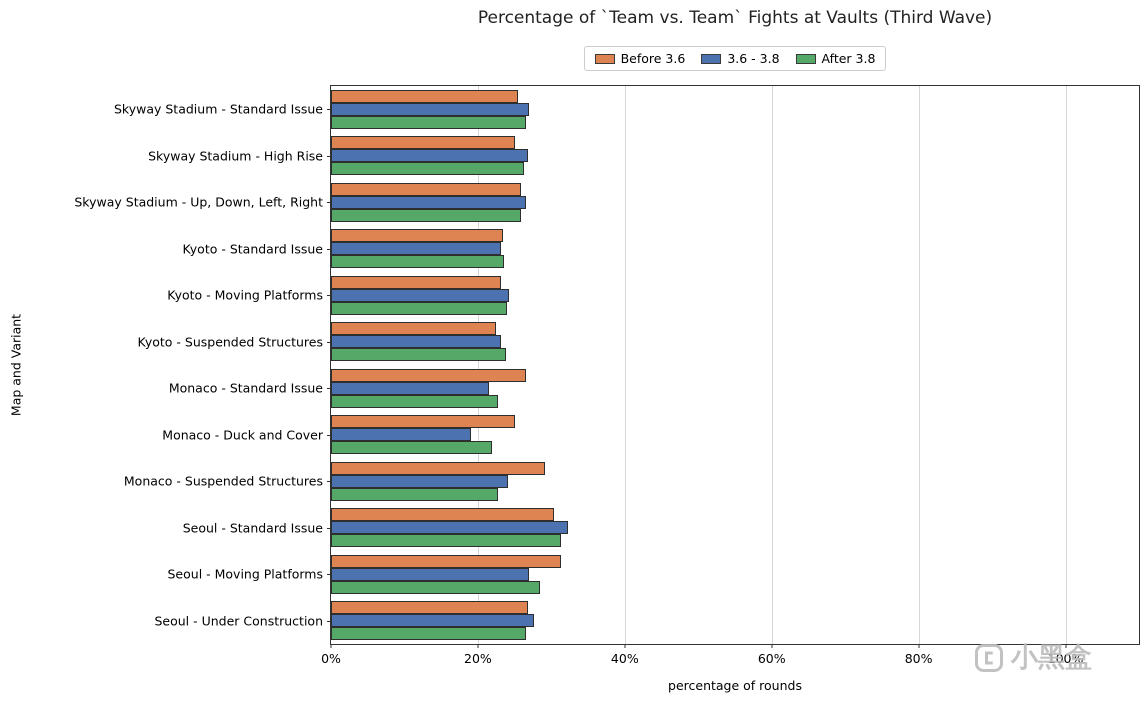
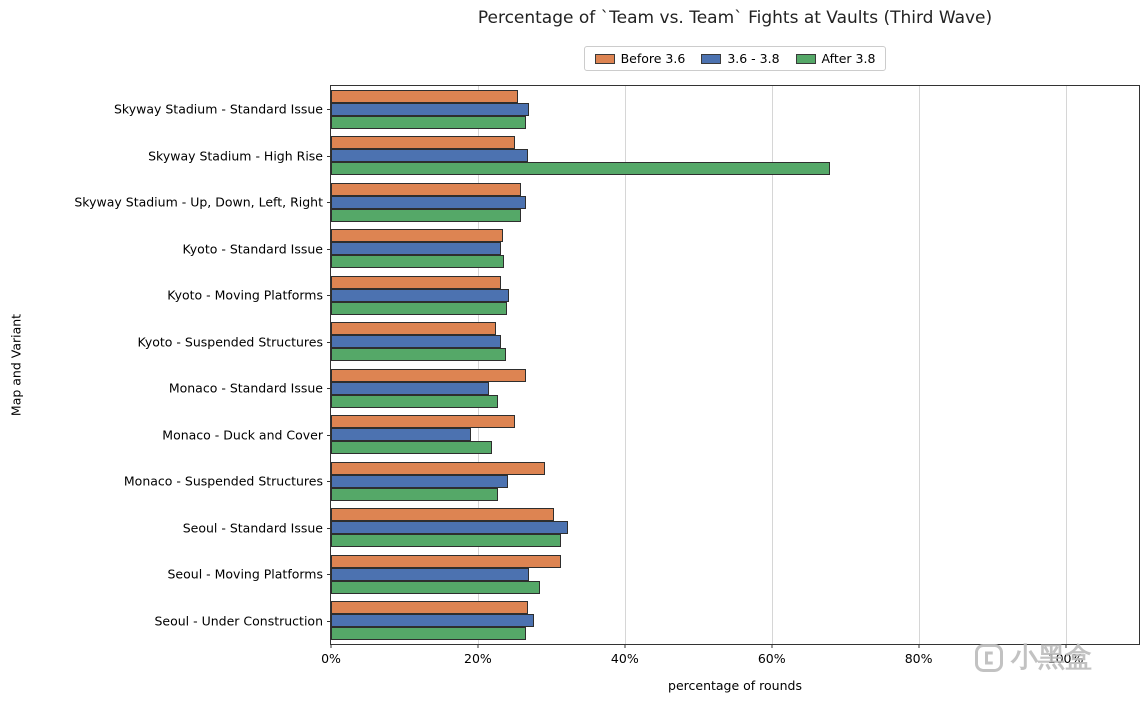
After 3.8/Skyway Stadium - High Rise: 26% -> 68%
